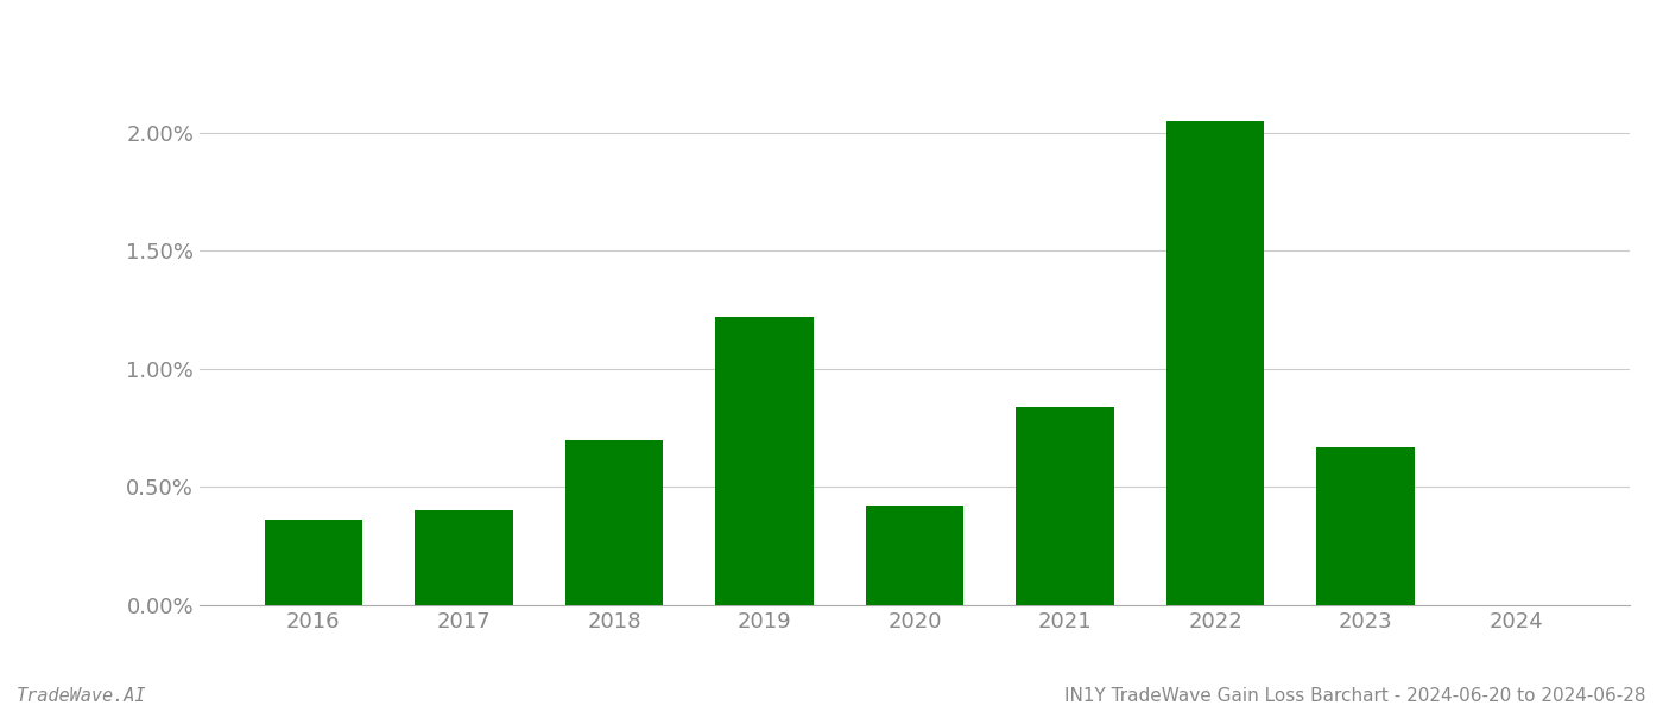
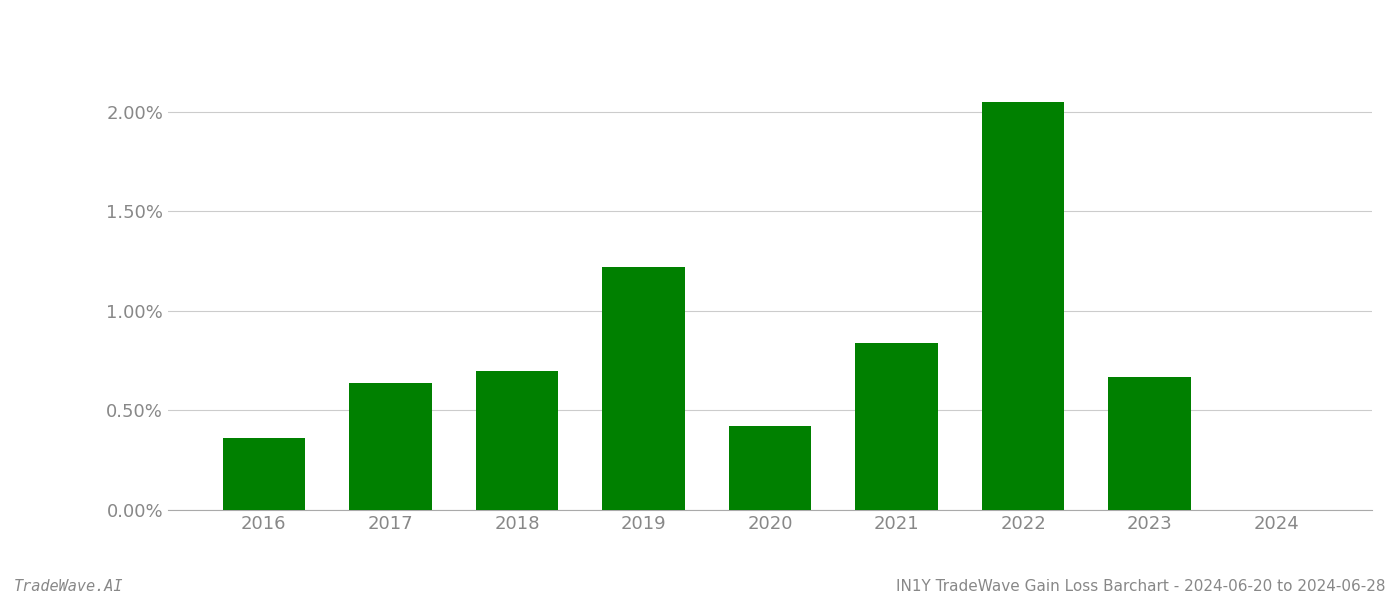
2017: 0.40% -> 0.64%
